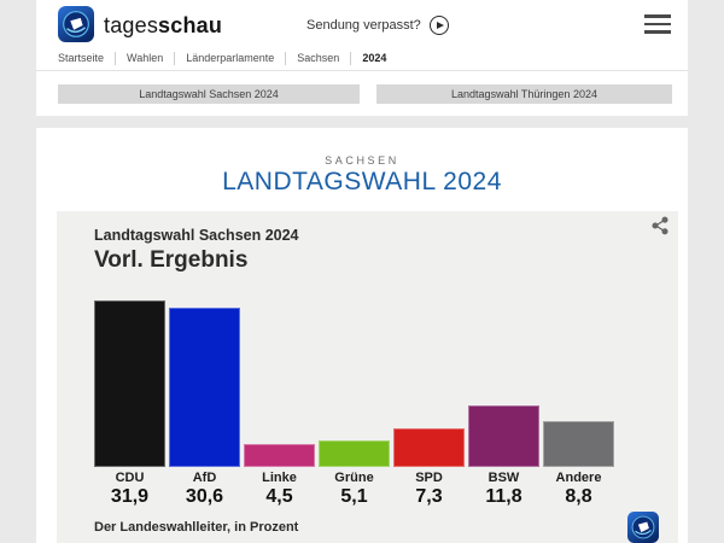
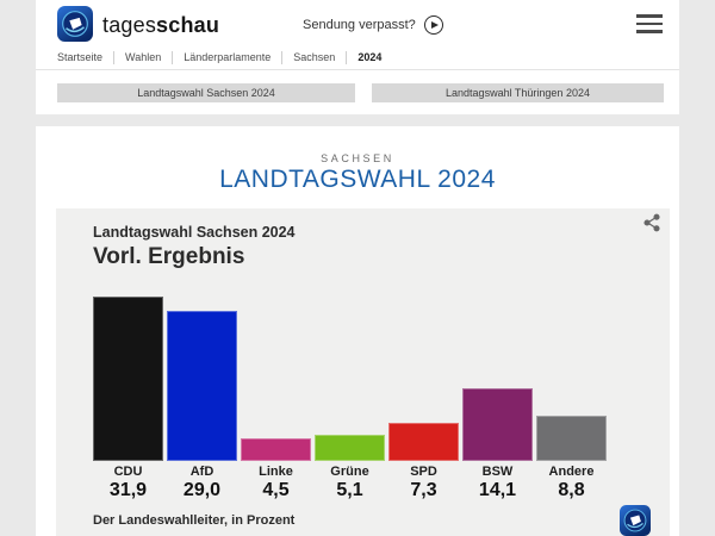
AfD: 30,6 -> 29,0
BSW: 11,8 -> 14,1
